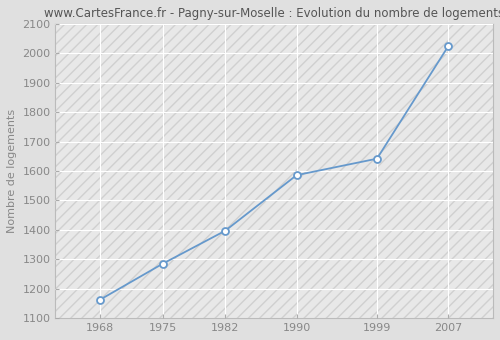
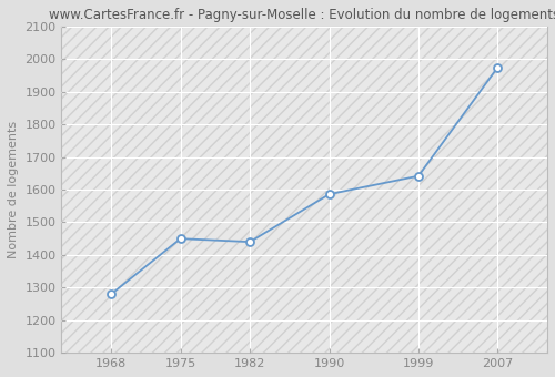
1968: 1163 -> 1280
1975: 1285 -> 1450
1982: 1397 -> 1440
2007: 2025 -> 1975
